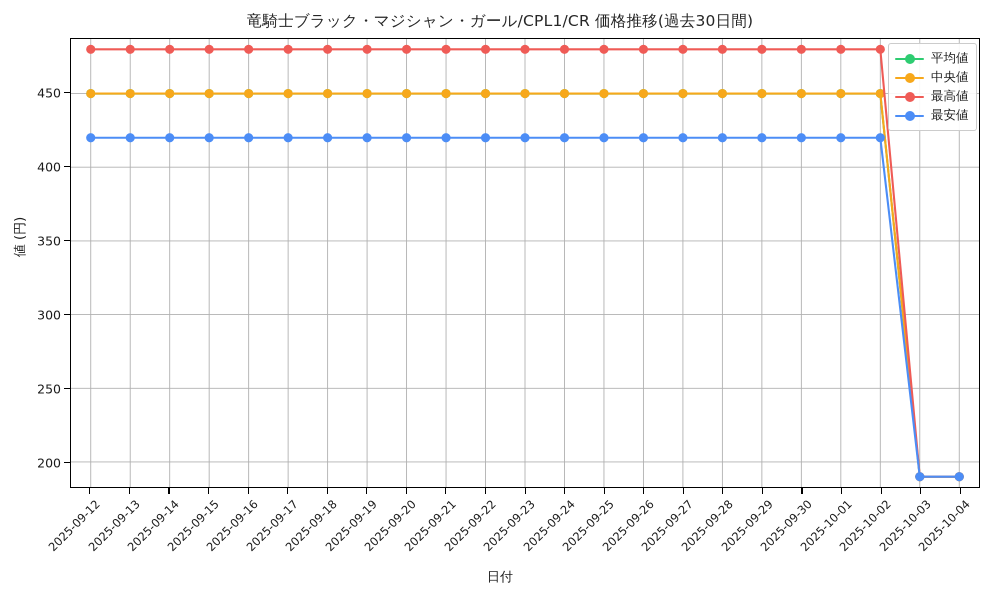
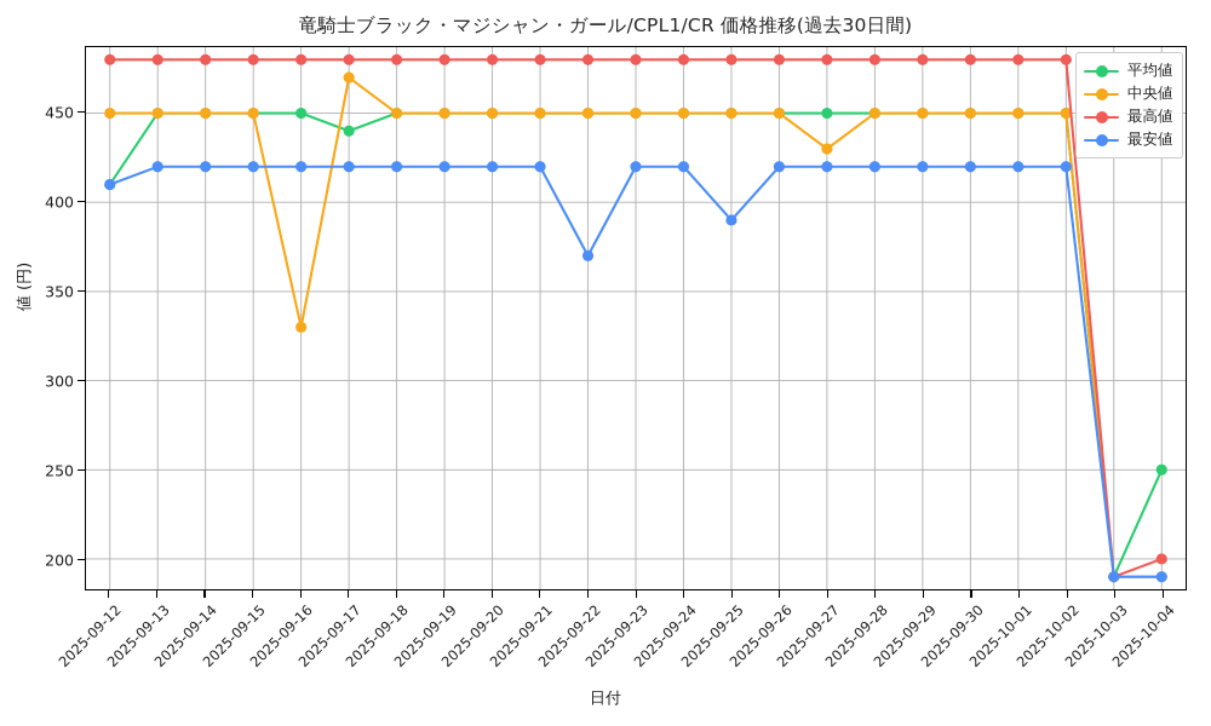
平均値/2025-09-12: 450 -> 410
最安値/2025-09-12: 420 -> 410
中央値/2025-09-16: 450 -> 330
平均値/2025-09-17: 450 -> 440
中央値/2025-09-17: 450 -> 470
最安値/2025-09-22: 420 -> 370
最安値/2025-09-25: 420 -> 390
中央値/2025-09-27: 450 -> 430
平均値/2025-10-04: 190 -> 250
最高値/2025-10-04: 190 -> 200
